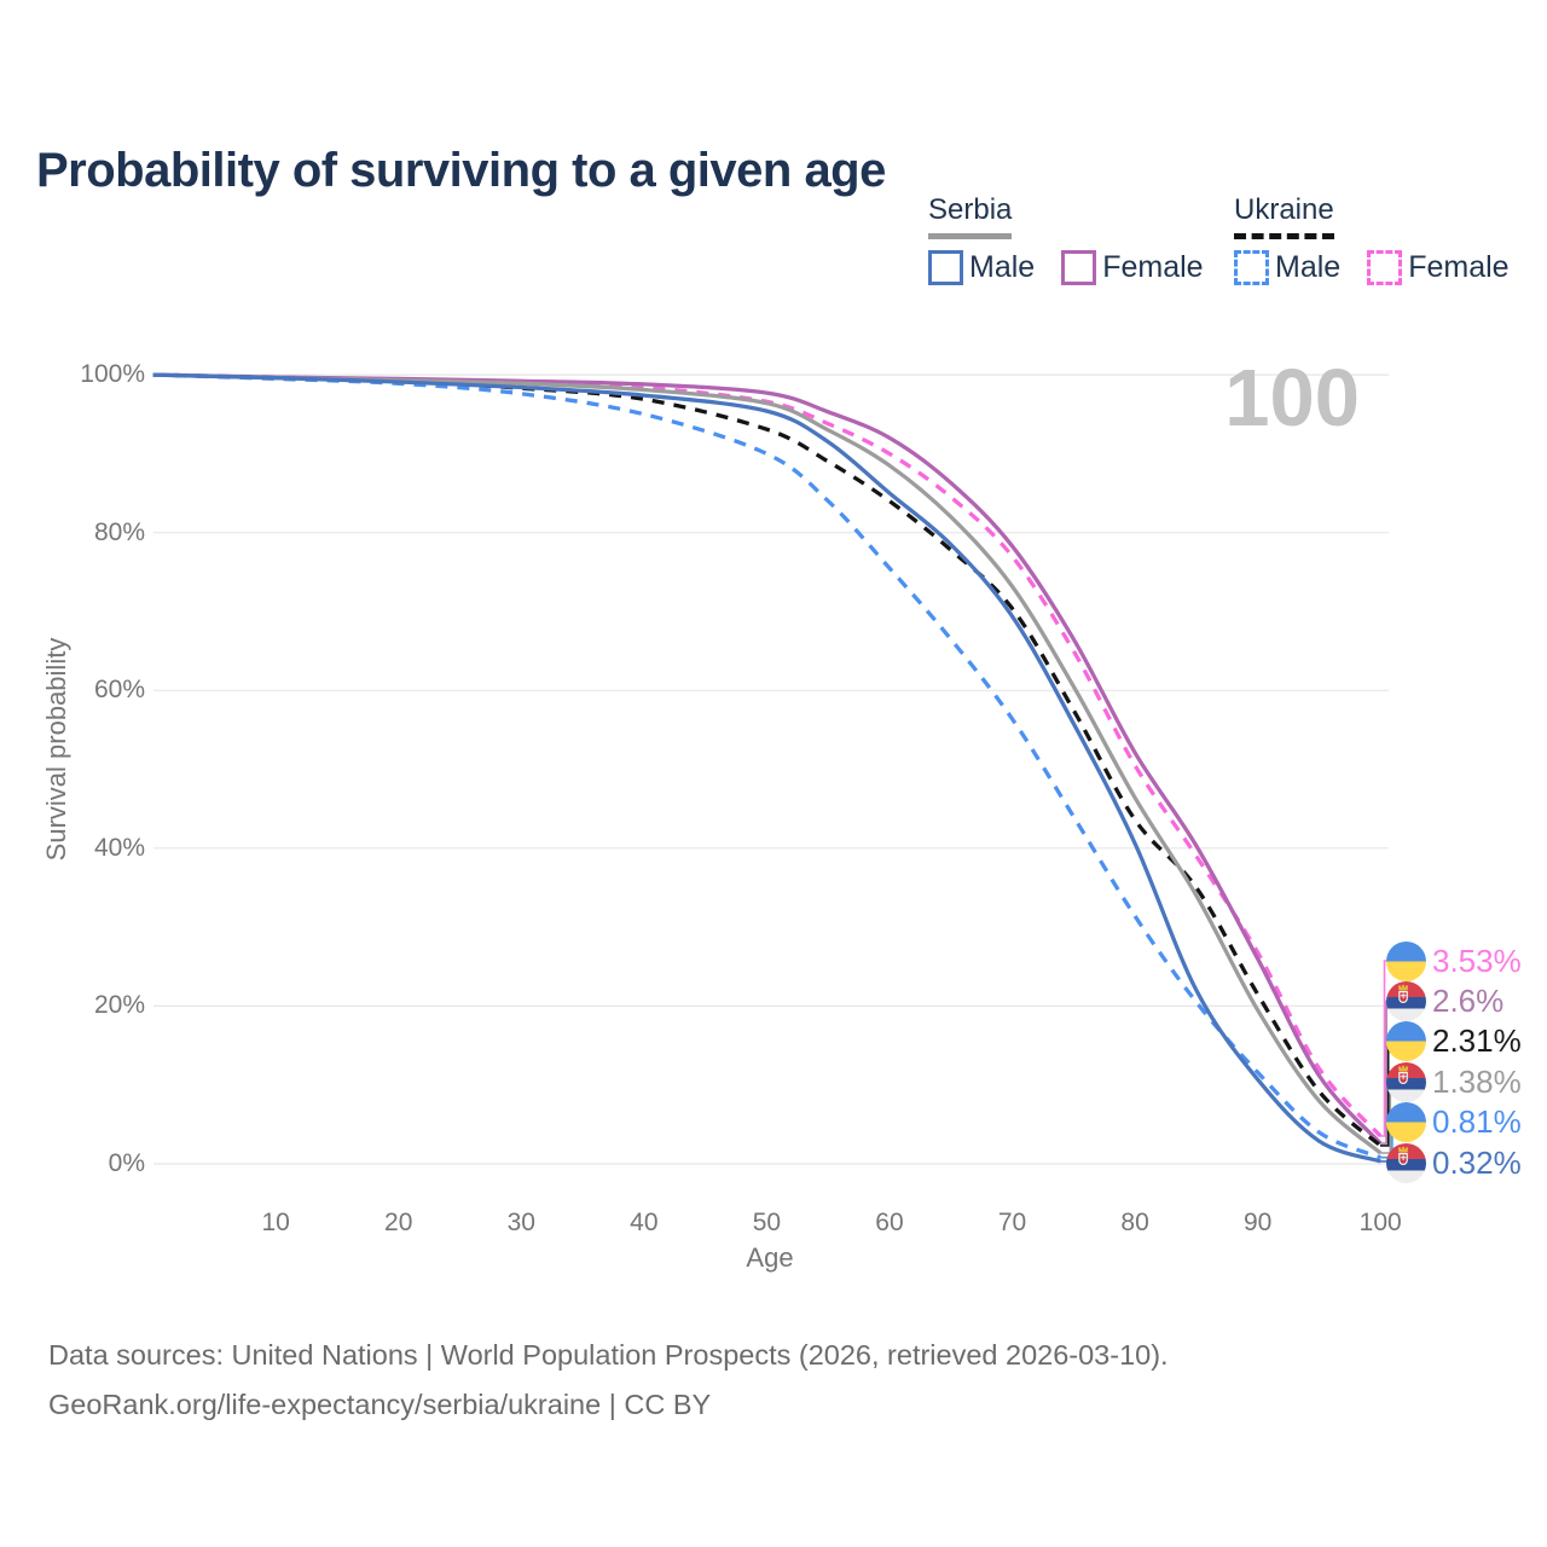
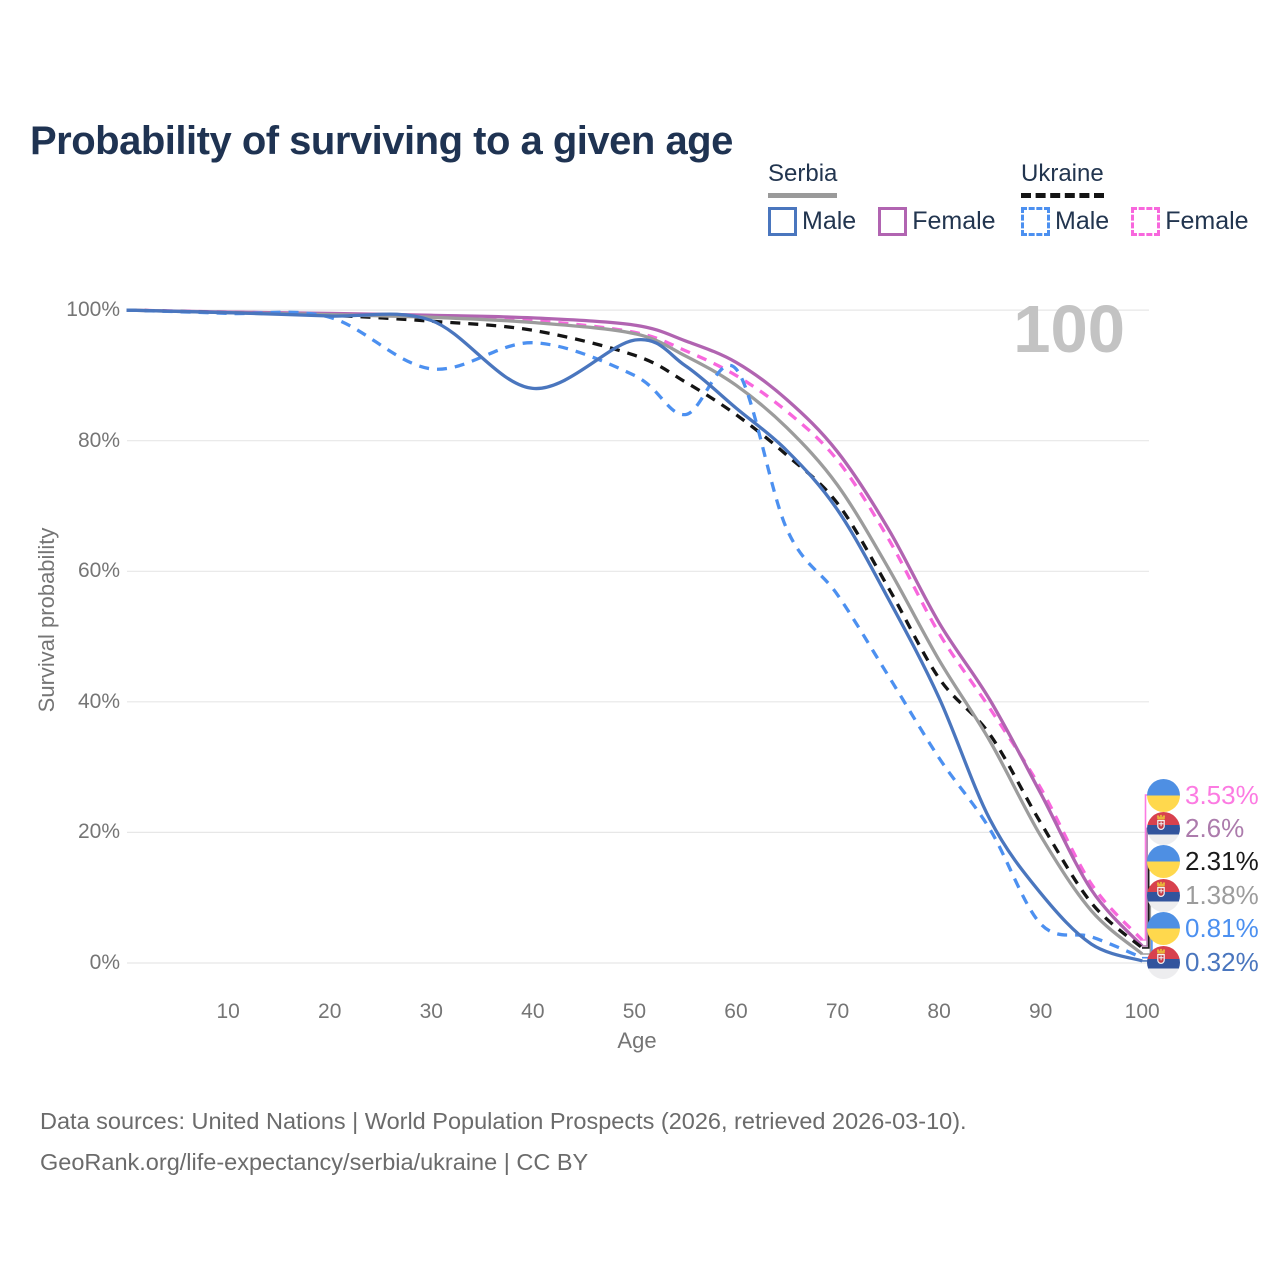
Ukraine Male/30: 98% -> 91%
Serbia Male/40: 97% -> 88%
Ukraine Male/60: 76% -> 91%
Ukraine Male/90: 12% -> 6%
